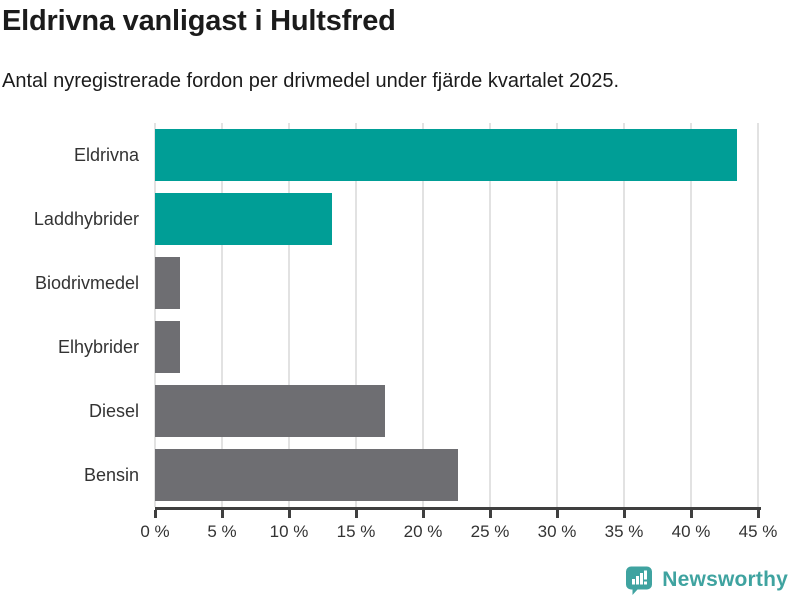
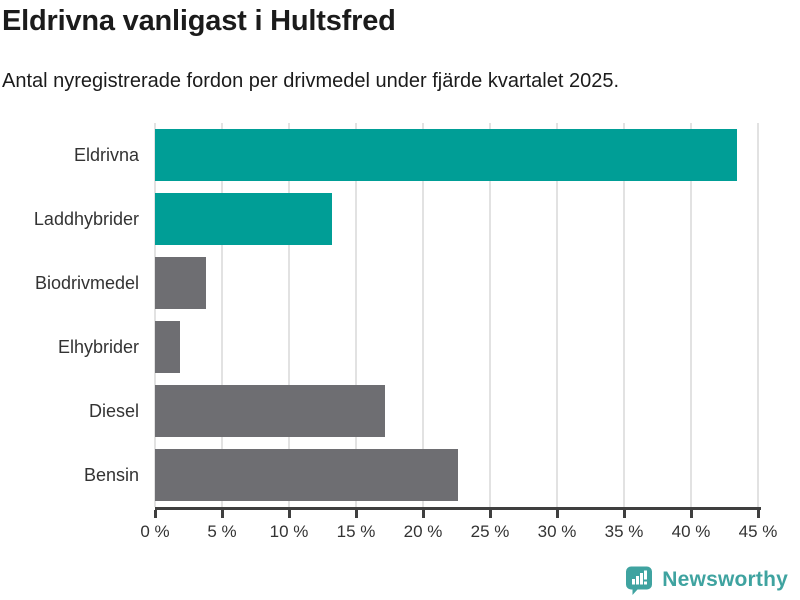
Biodrivmedel: 1.9% -> 3.8%
